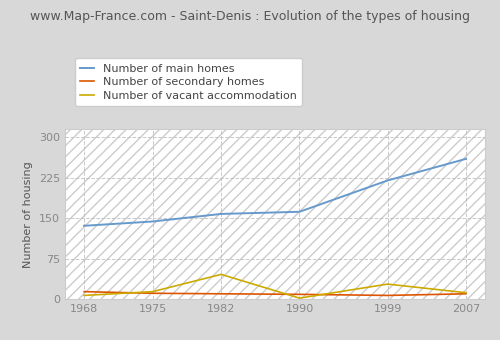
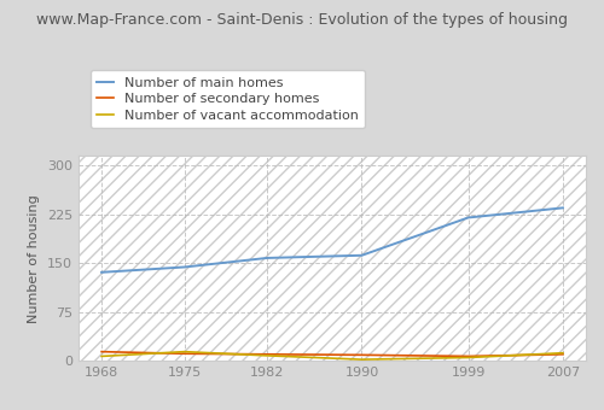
Number of vacant accommodation/1982: 46 -> 8
Number of vacant accommodation/1999: 28 -> 5
Number of main homes/2007: 260 -> 235
